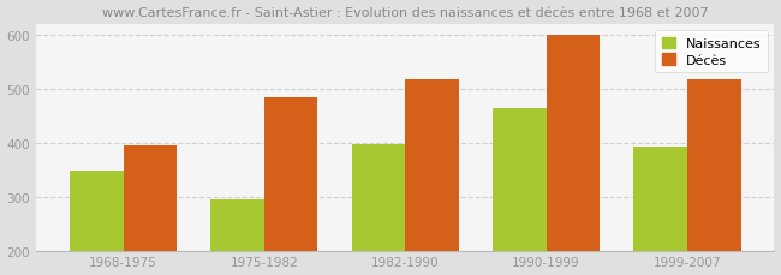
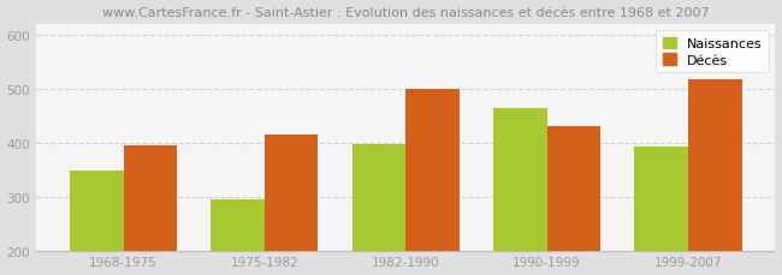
Décès/1975-1982: 483 -> 415
Décès/1982-1990: 517 -> 500
Décès/1990-1999: 600 -> 430
